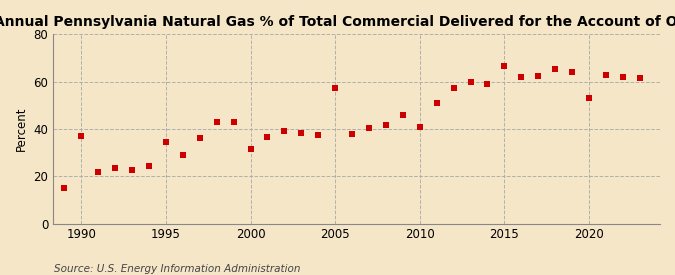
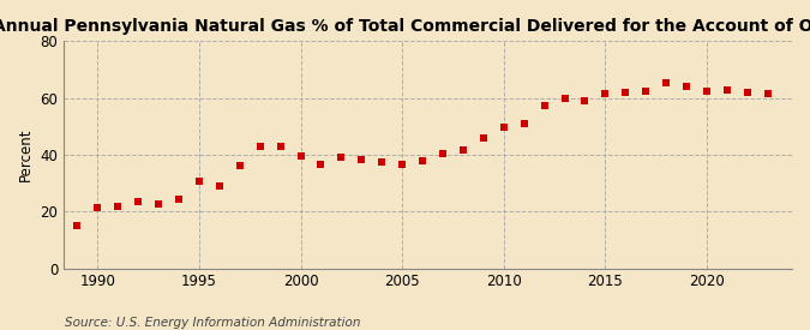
1990: 37.0 -> 21.5
1995: 34.5 -> 30.5
2000: 31.5 -> 39.5
2005: 57.5 -> 36.5
2010: 41.0 -> 49.5
2015: 66.5 -> 61.5
2020: 53.0 -> 62.5
